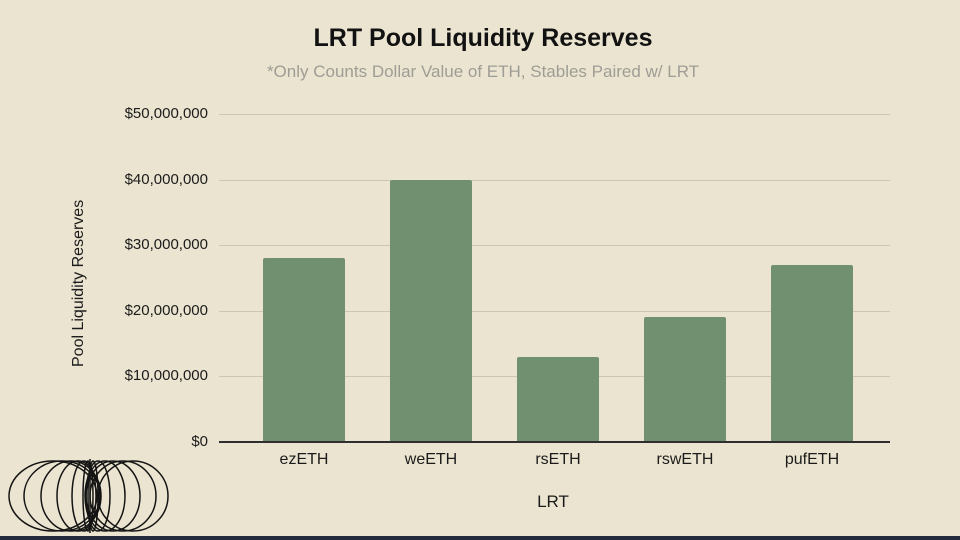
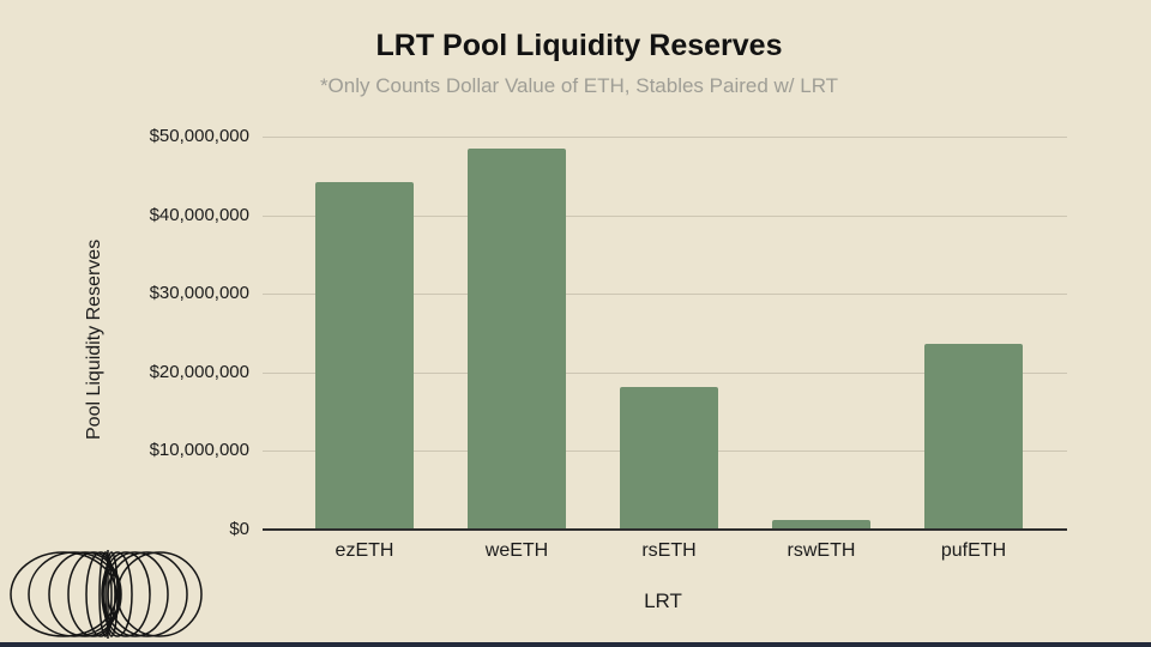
ezETH: $28000000 -> $44000000
weETH: $40000000 -> $48000000
rsETH: $13000000 -> $18000000
rswETH: $19000000 -> $1000000
pufETH: $27000000 -> $24000000
